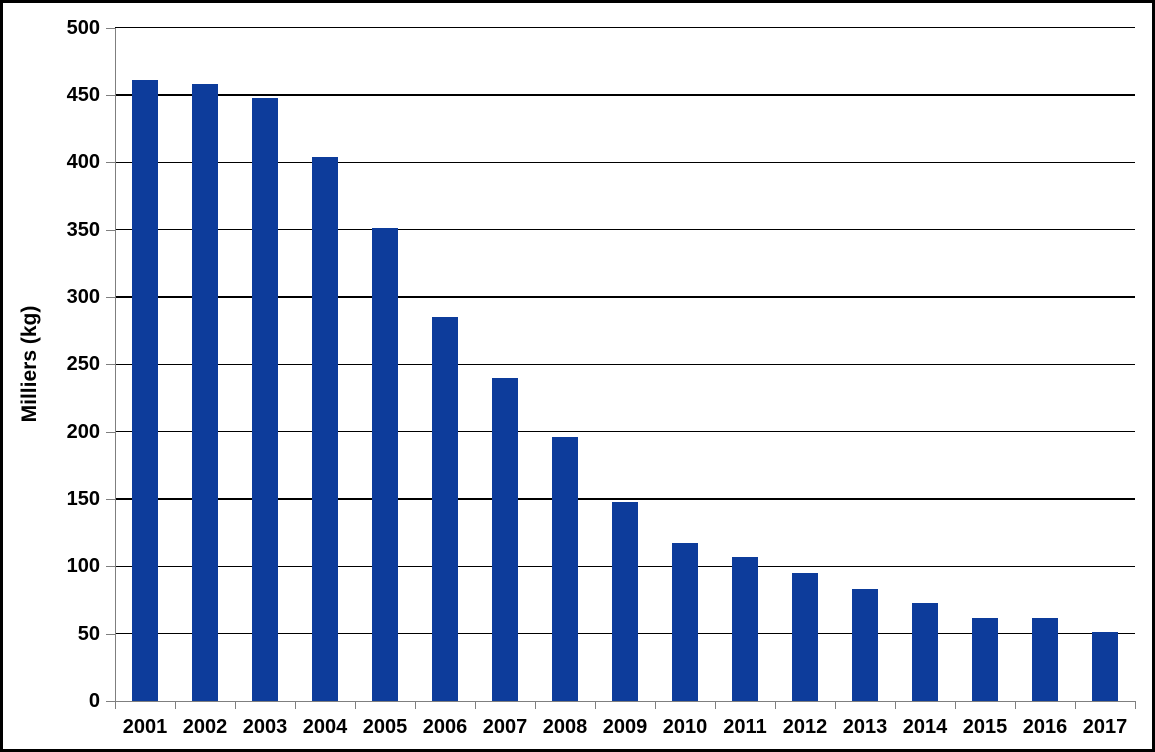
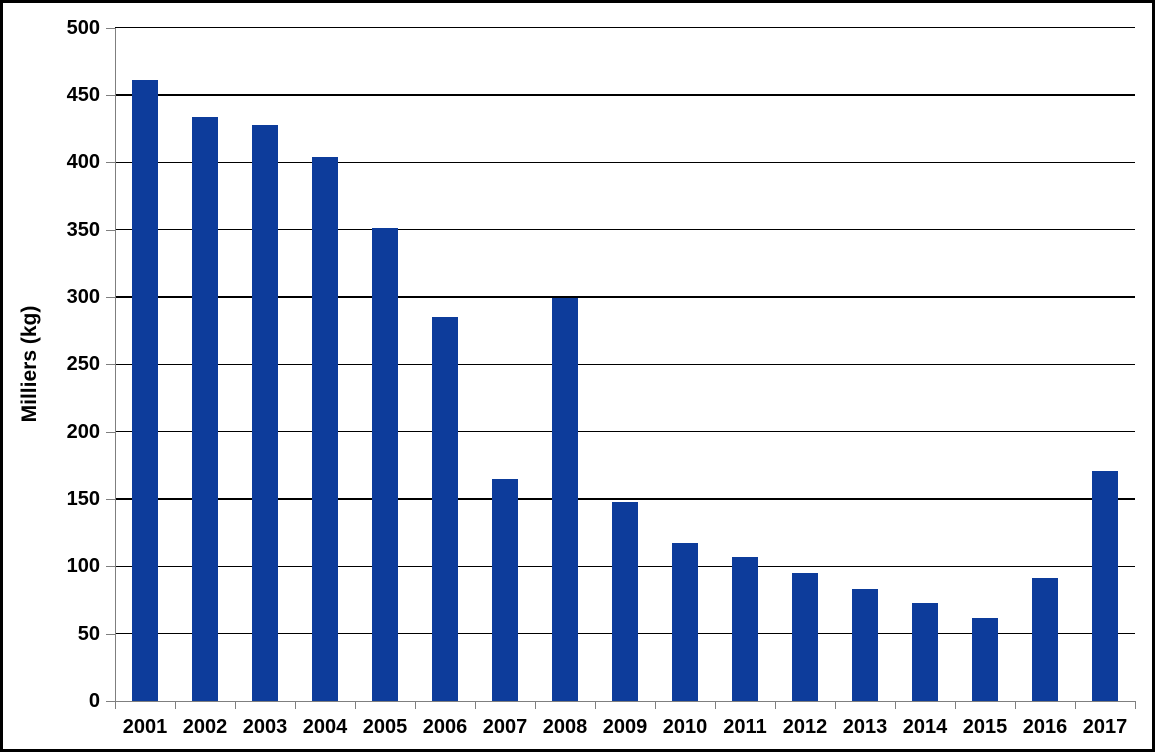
2002: 458 -> 434
2003: 448 -> 428
2007: 240 -> 165
2008: 196 -> 299
2016: 62 -> 91
2017: 51 -> 171
